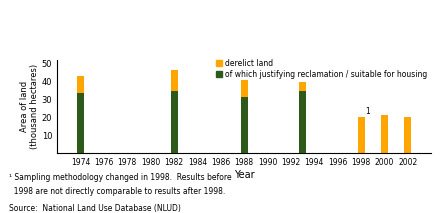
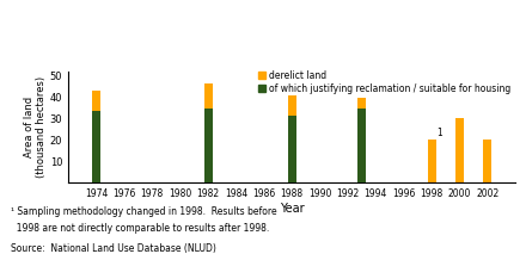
derelict land/2000: 22 -> 30
